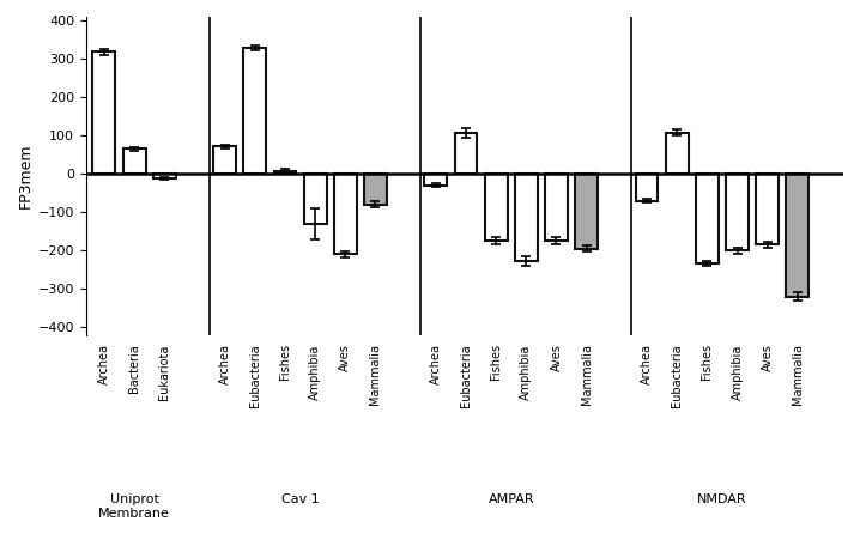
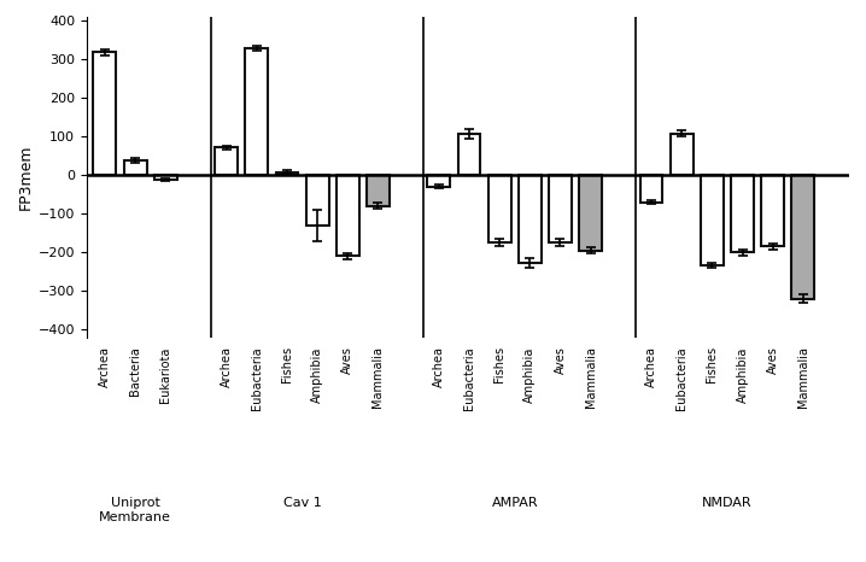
Bacteria: 65 -> 38
